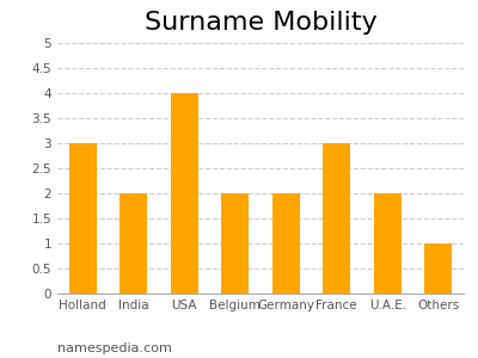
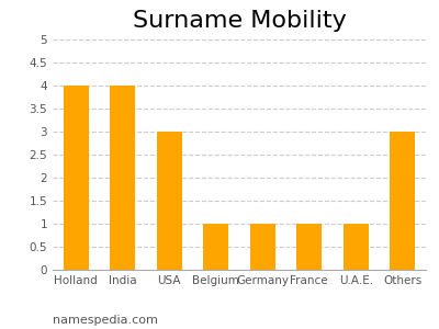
Holland: 3 -> 4
India: 2 -> 4
USA: 4 -> 3
Belgium: 2 -> 1
Germany: 2 -> 1
France: 3 -> 1
U.A.E.: 2 -> 1
Others: 1 -> 3
